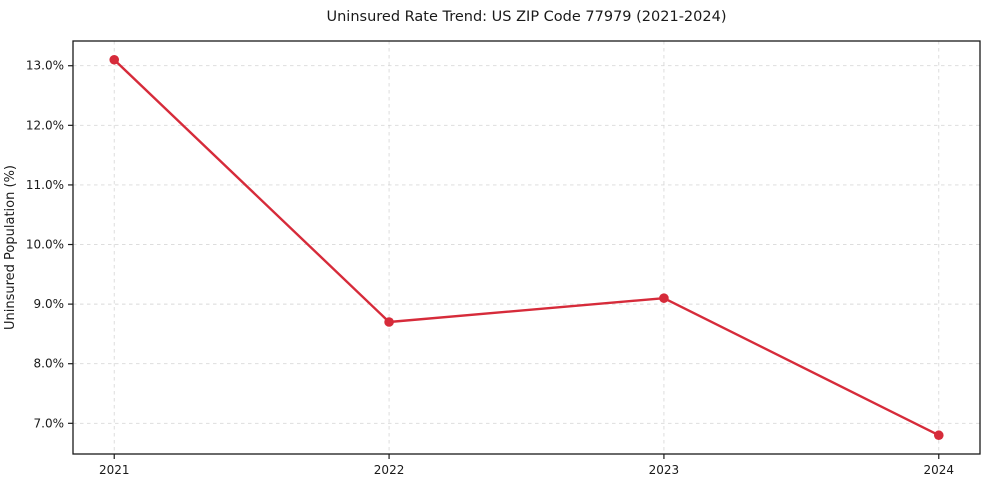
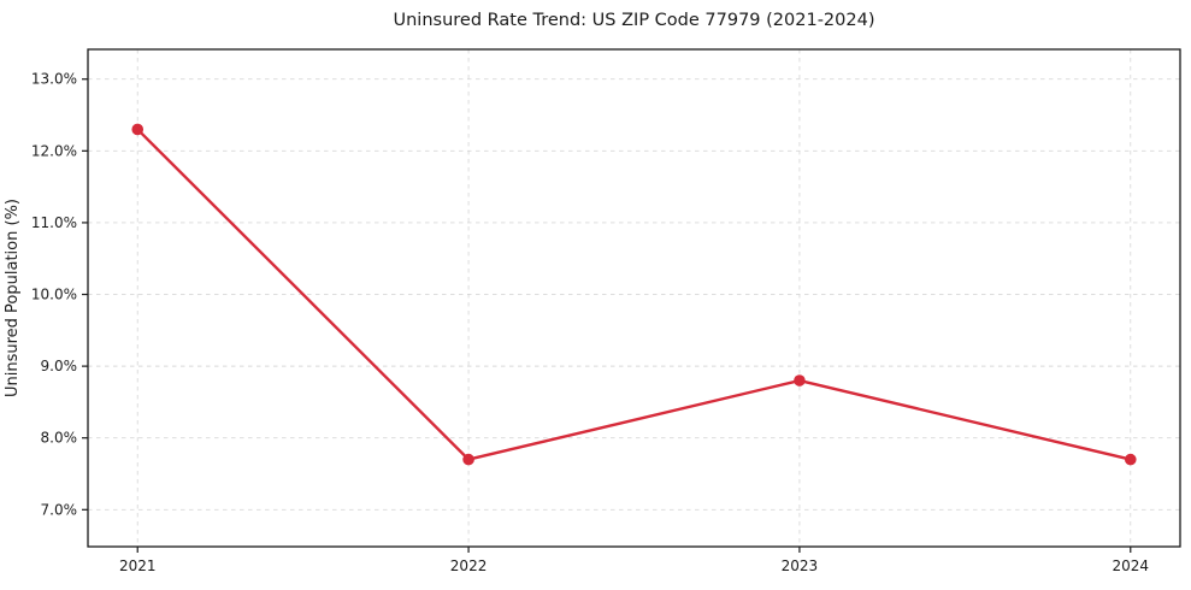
2021: 13.1% -> 12.3%
2022: 8.7% -> 7.7%
2023: 9.1% -> 8.8%
2024: 6.8% -> 7.7%
